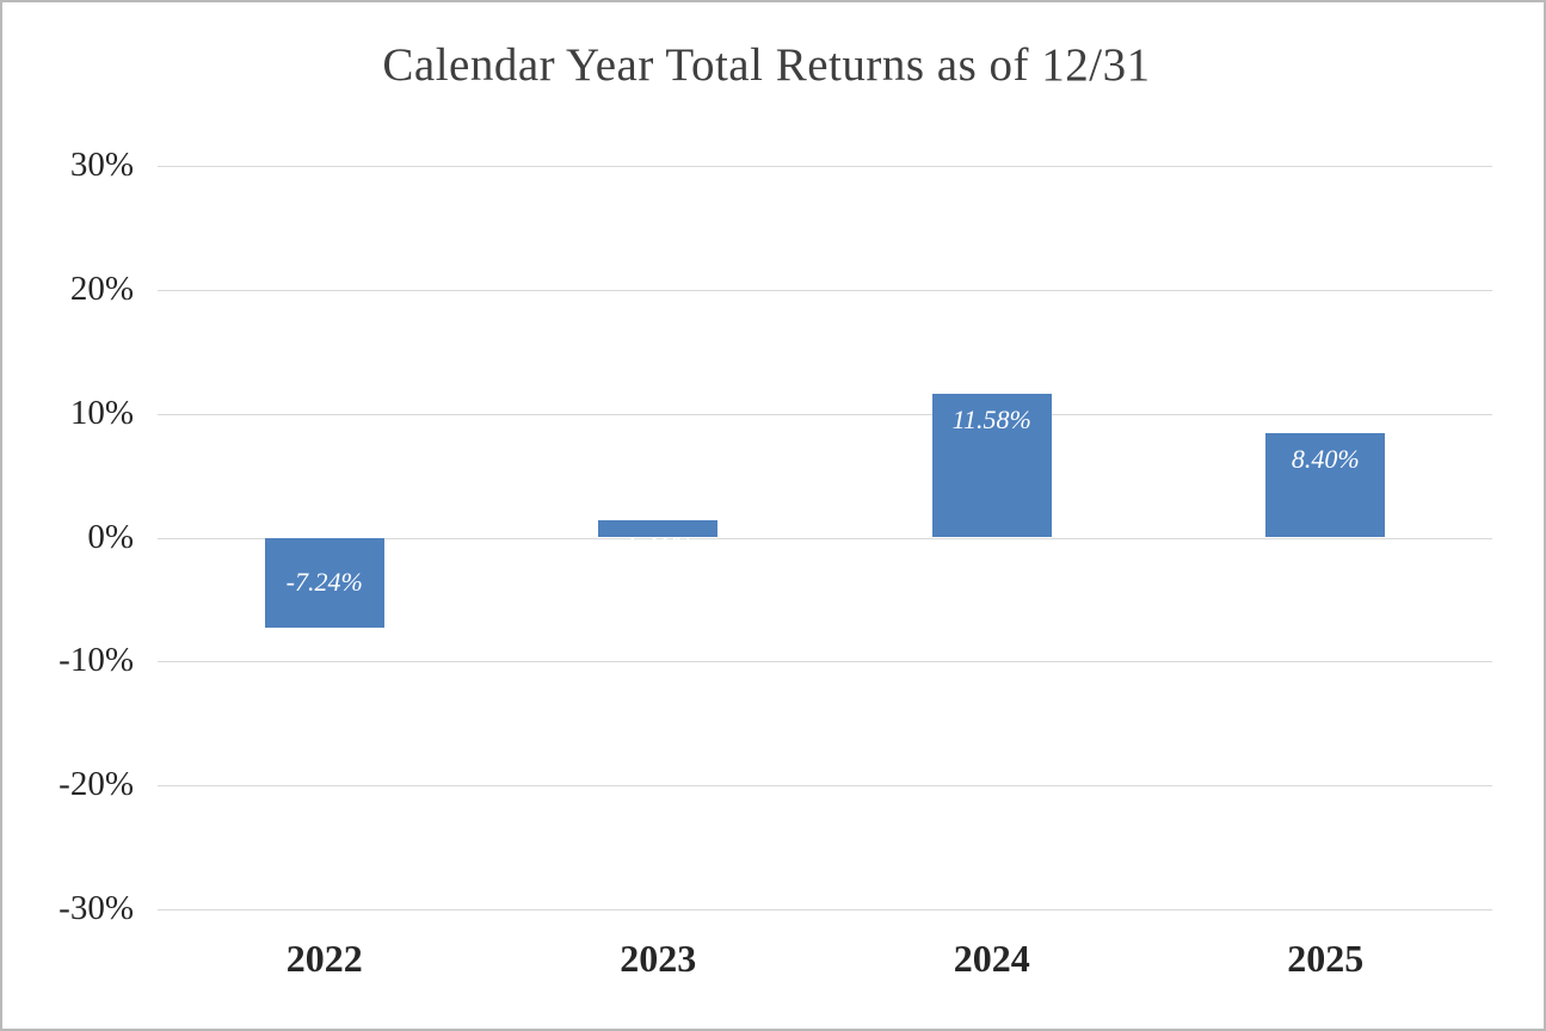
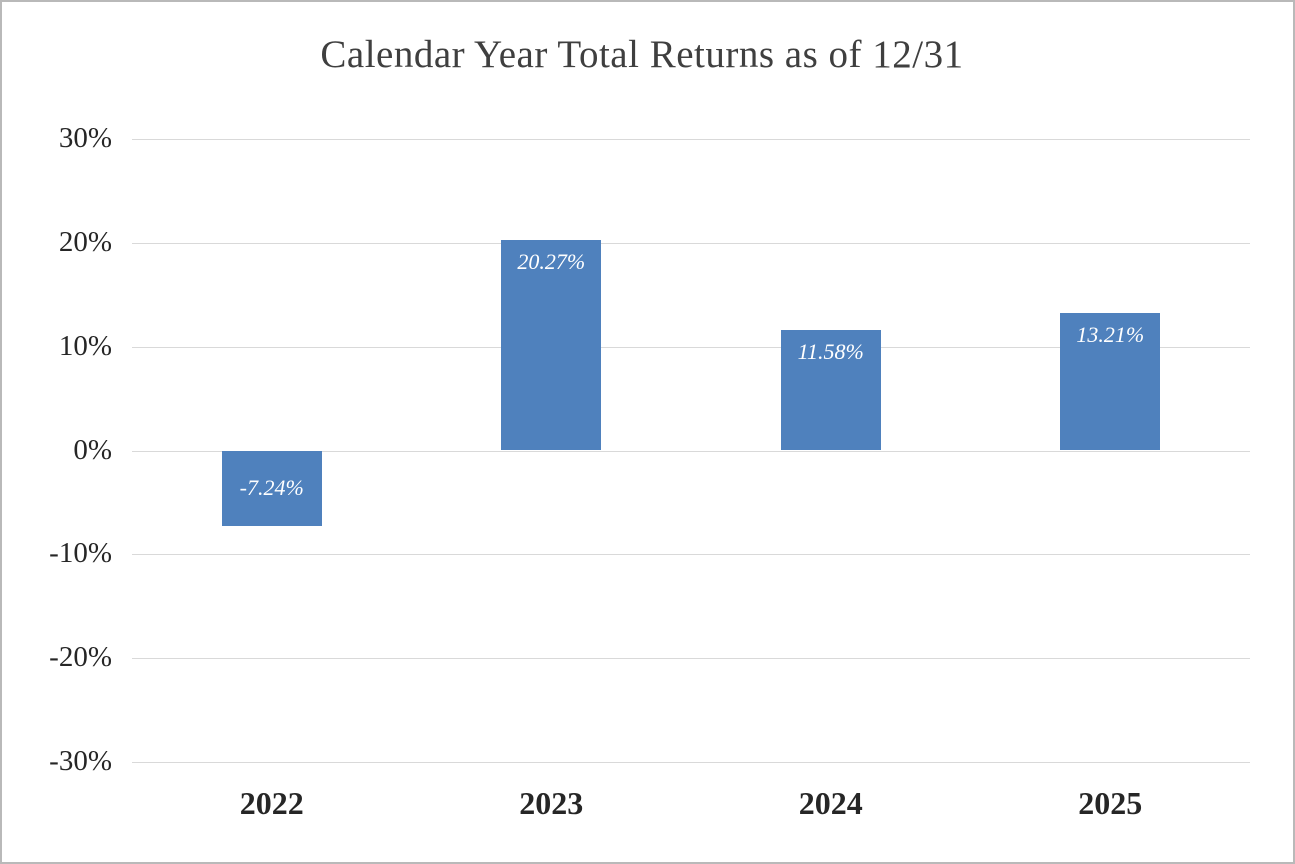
2023: 1.41% -> 20.27%
2025: 8.40% -> 13.21%
